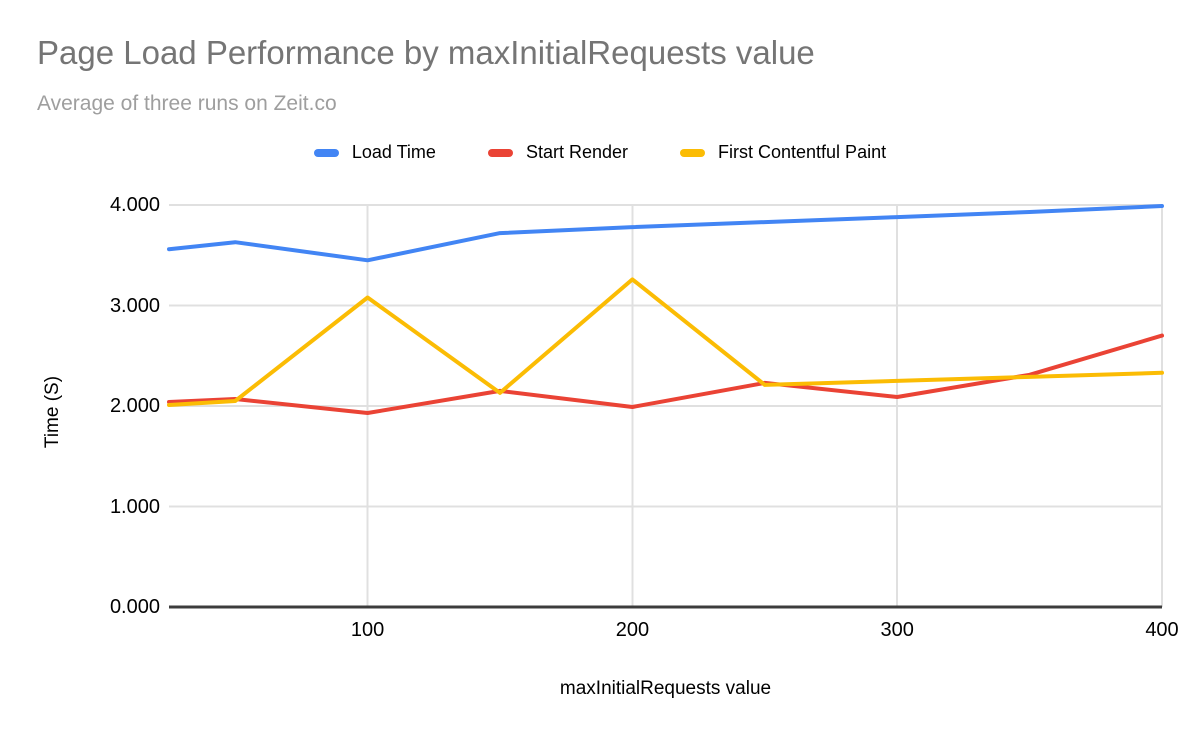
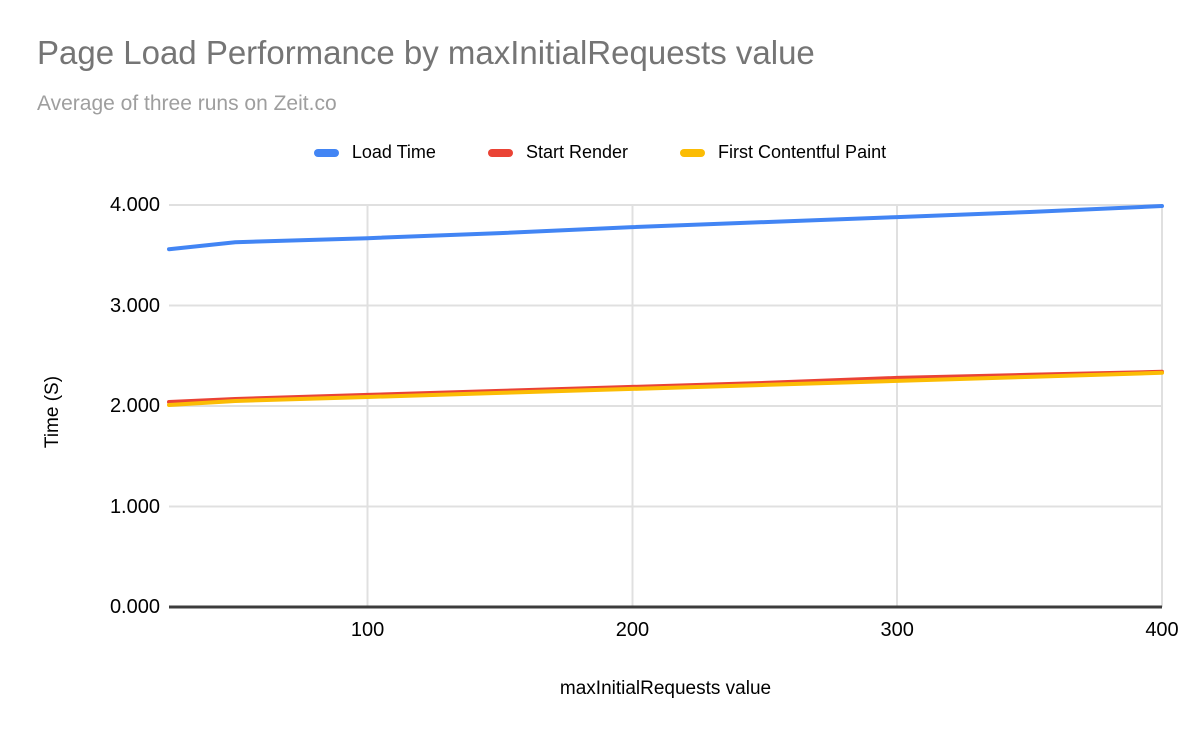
Load Time/100: 3.45 -> 3.67
Start Render/100: 1.93 -> 2.11
First Contentful Paint/100: 3.08 -> 2.09
Start Render/200: 1.99 -> 2.19
First Contentful Paint/200: 3.26 -> 2.17
Start Render/300: 2.09 -> 2.28
Start Render/400: 2.70 -> 2.34
